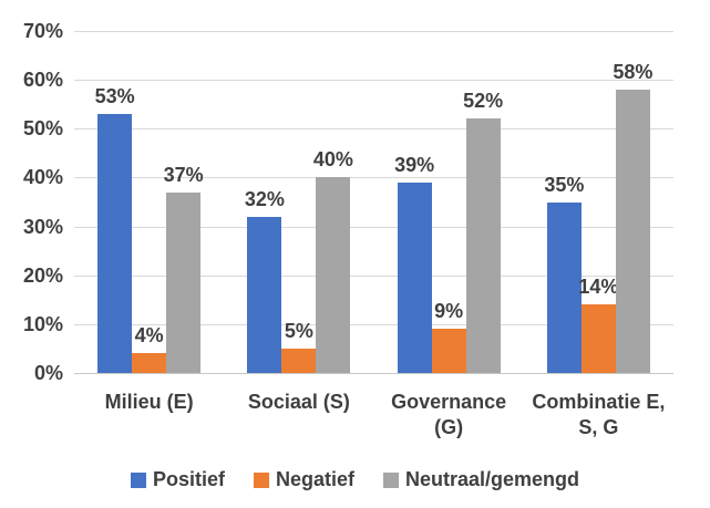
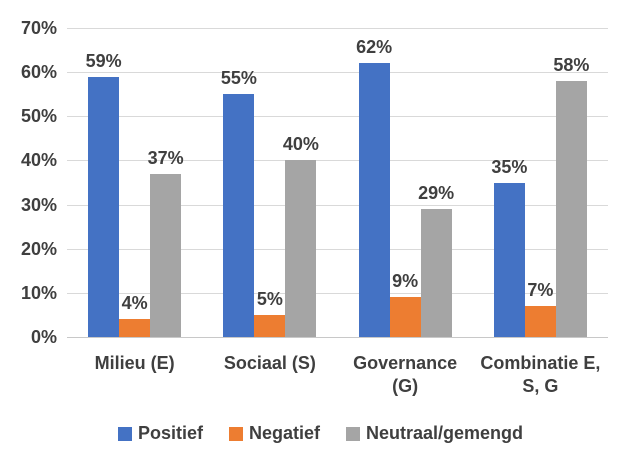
Positief/Milieu (E): 53% -> 59%
Positief/Sociaal (S): 32% -> 55%
Positief/Governance (G): 39% -> 62%
Neutraal/gemengd/Governance (G): 52% -> 29%
Negatief/Combinatie E, S, G: 14% -> 7%
